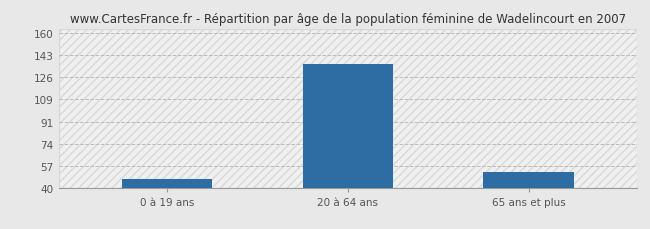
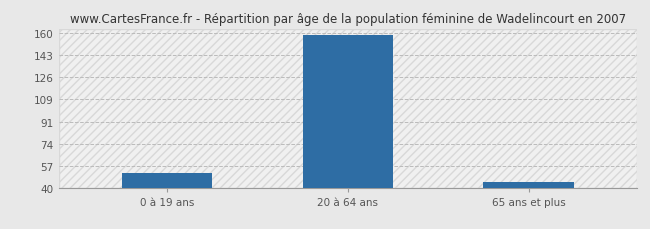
0 à 19 ans: 47 -> 51
20 à 64 ans: 136 -> 158
65 ans et plus: 52 -> 44
